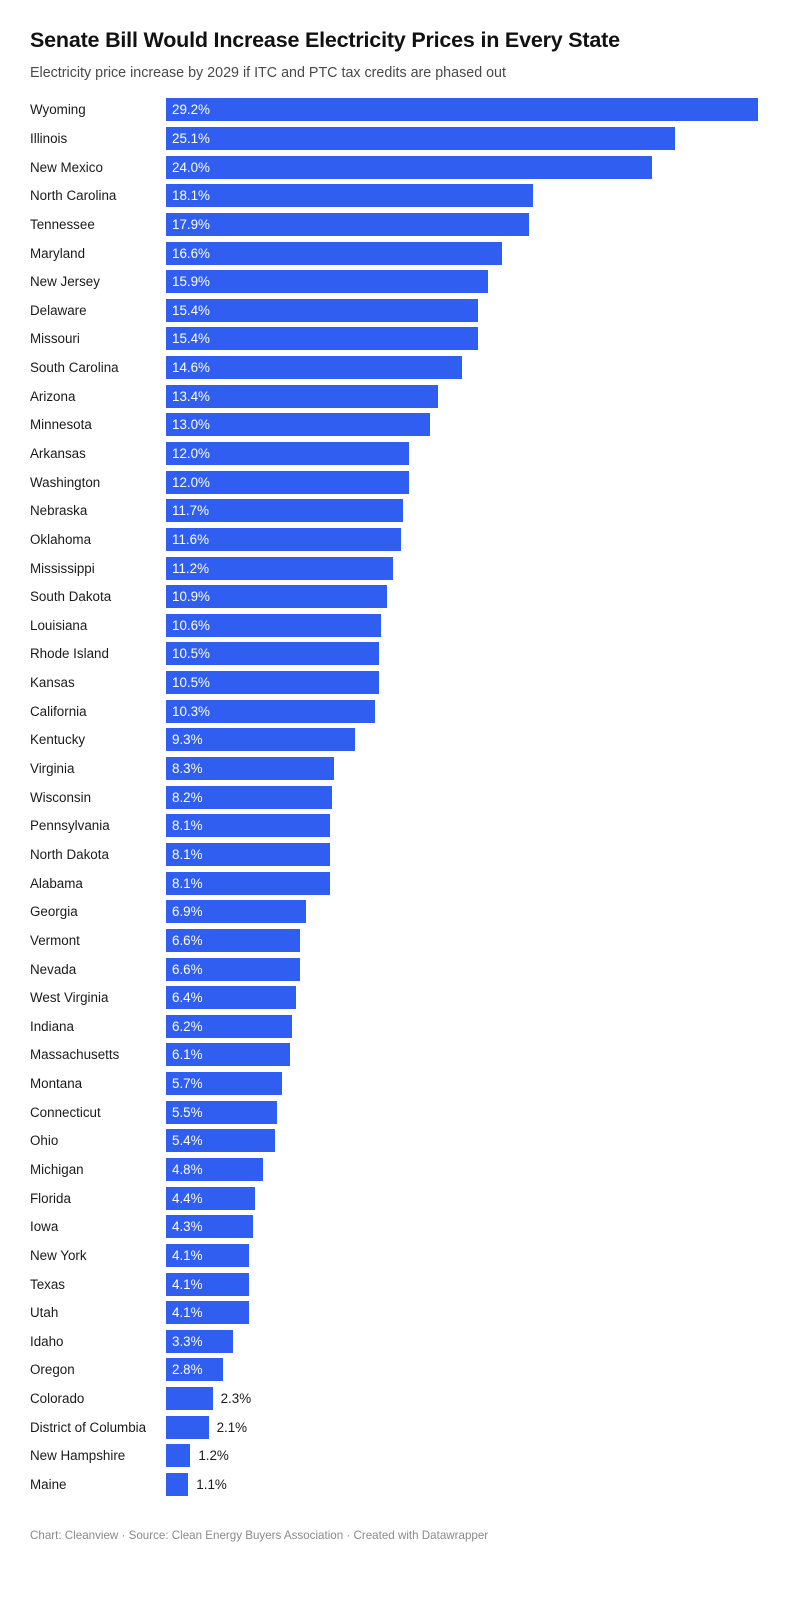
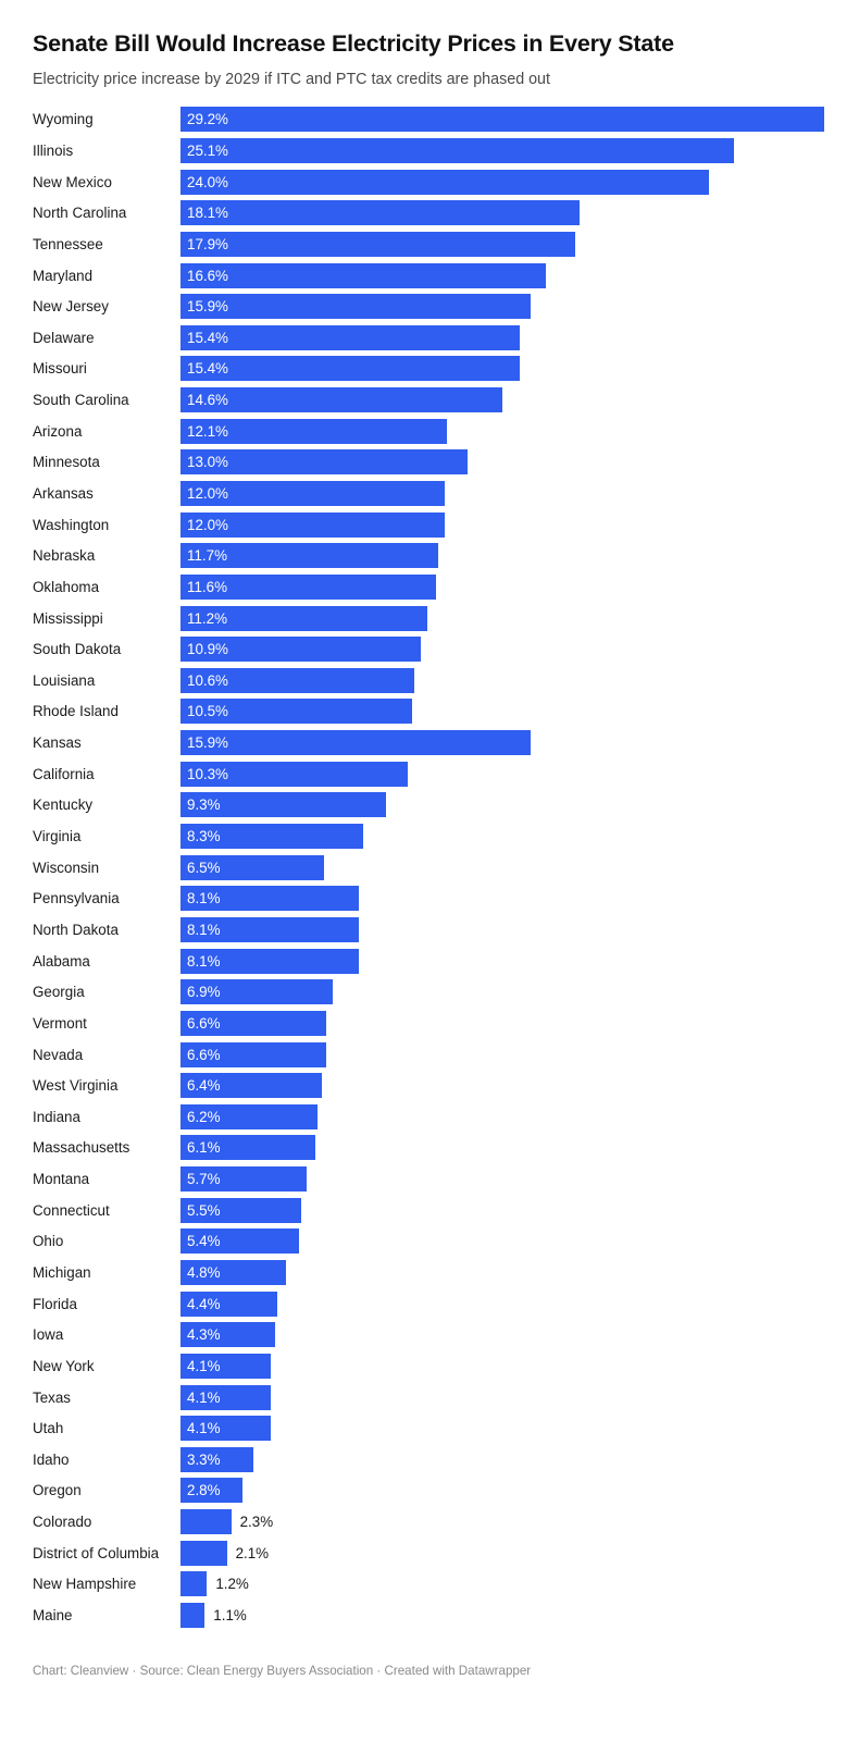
Arizona: 13.4% -> 12.1%
Kansas: 10.5% -> 15.9%
Wisconsin: 8.2% -> 6.5%
